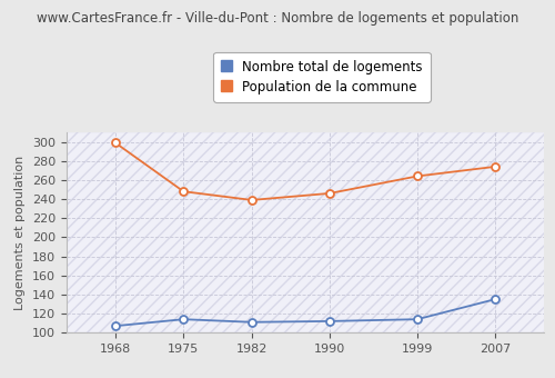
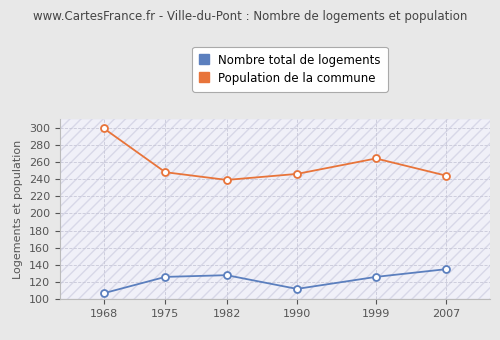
Nombre total de logements/1975: 114 -> 126
Nombre total de logements/1982: 111 -> 128
Nombre total de logements/1999: 114 -> 126
Population de la commune/2007: 274 -> 244
